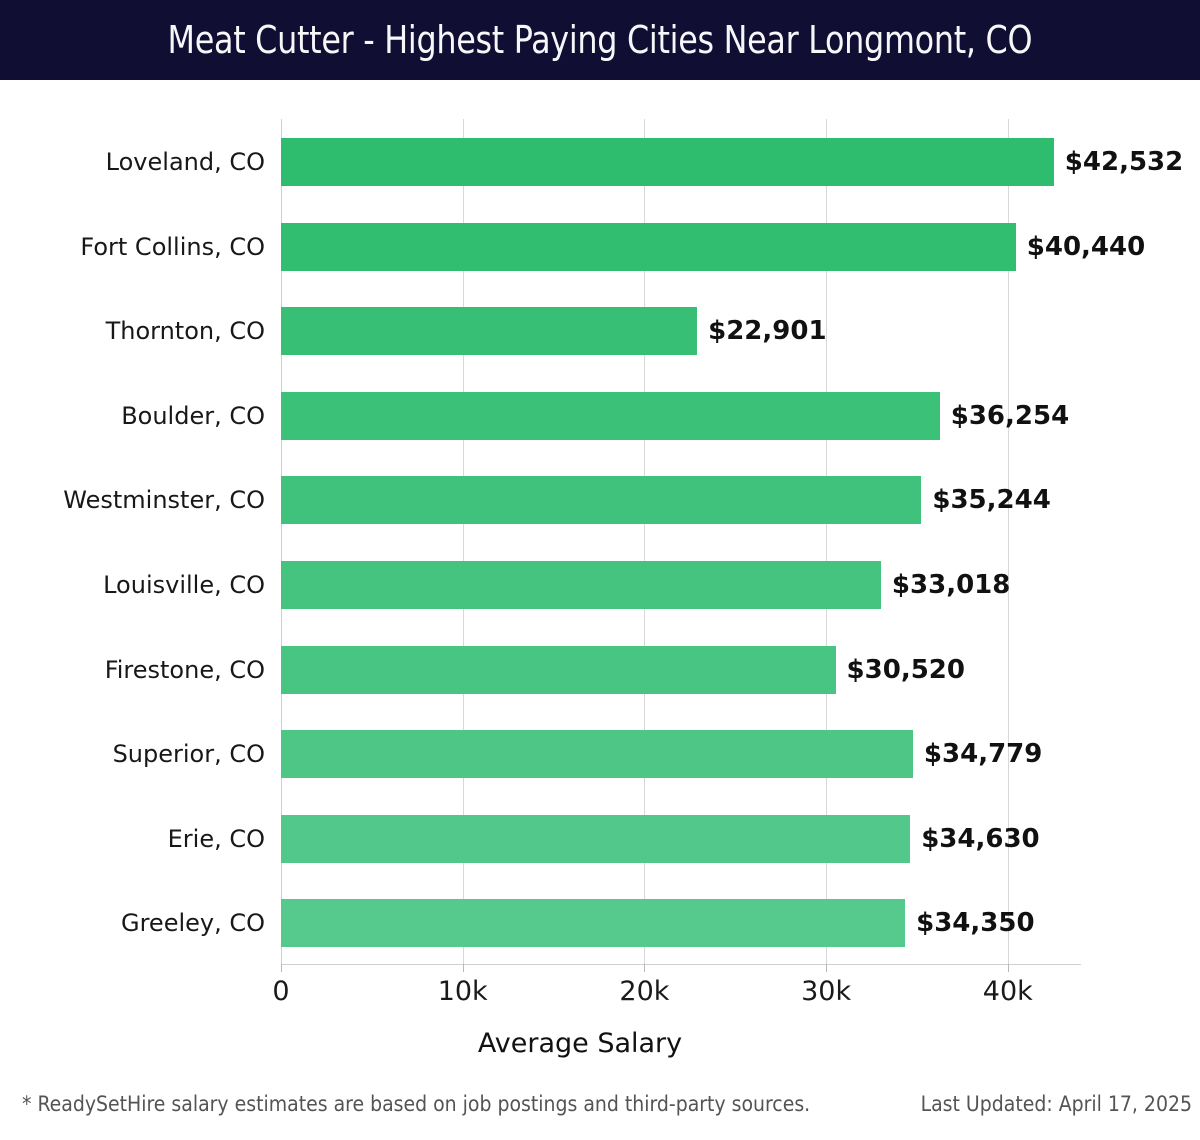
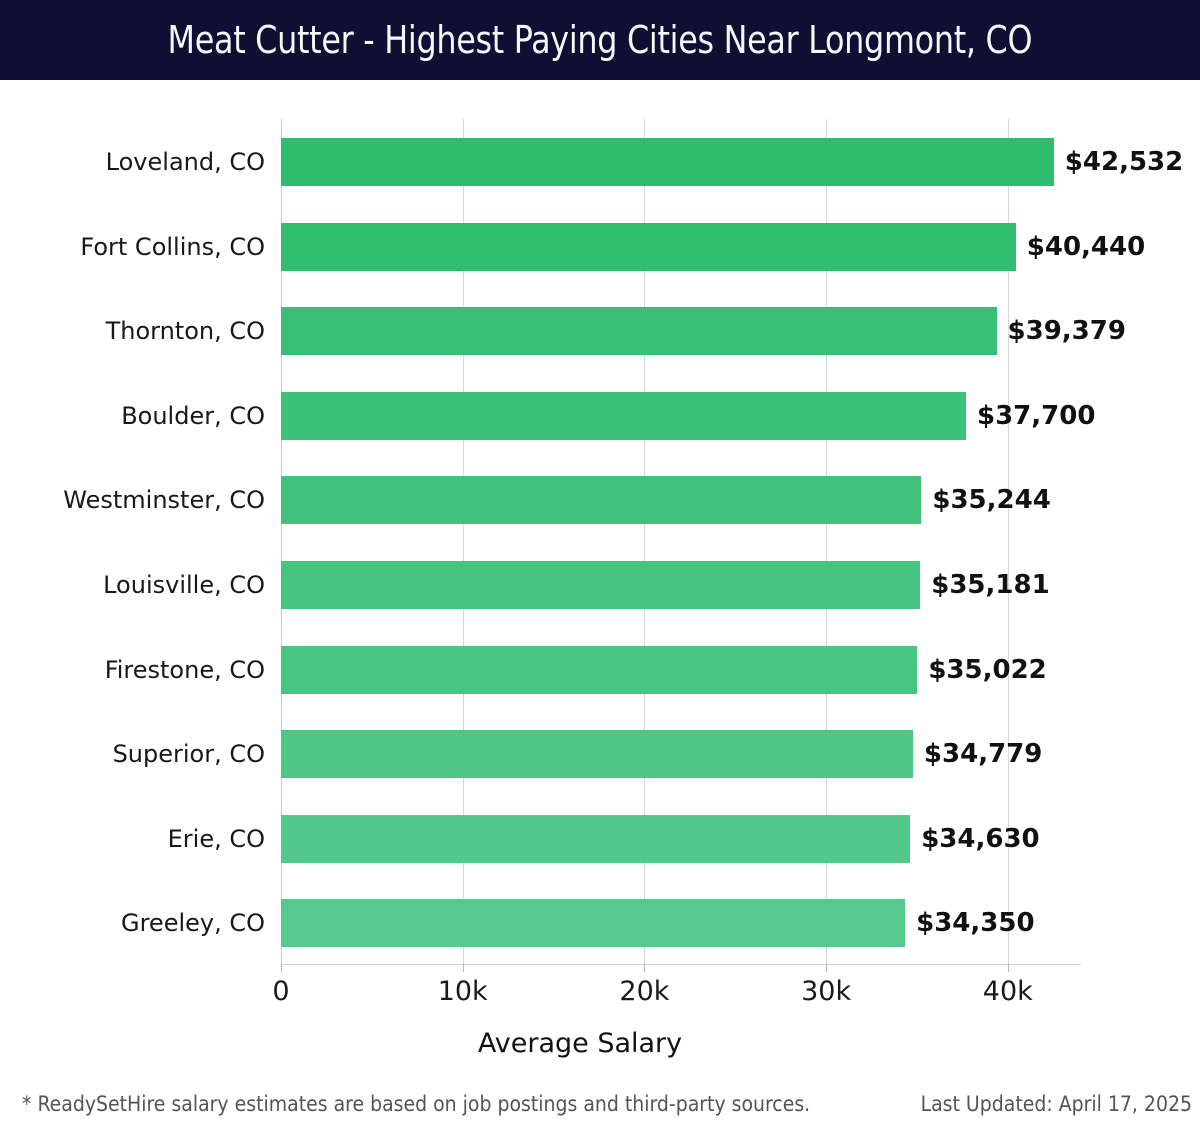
Thornton, CO: $22,901 -> $39,379
Boulder, CO: $36,254 -> $37,700
Louisville, CO: $33,018 -> $35,181
Firestone, CO: $30,520 -> $35,022
